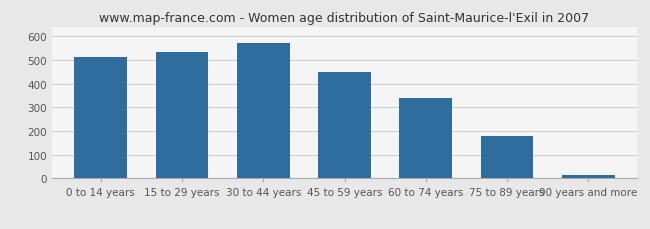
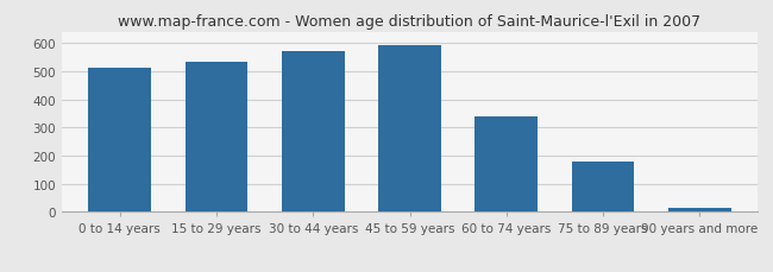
45 to 59 years: 450 -> 590
